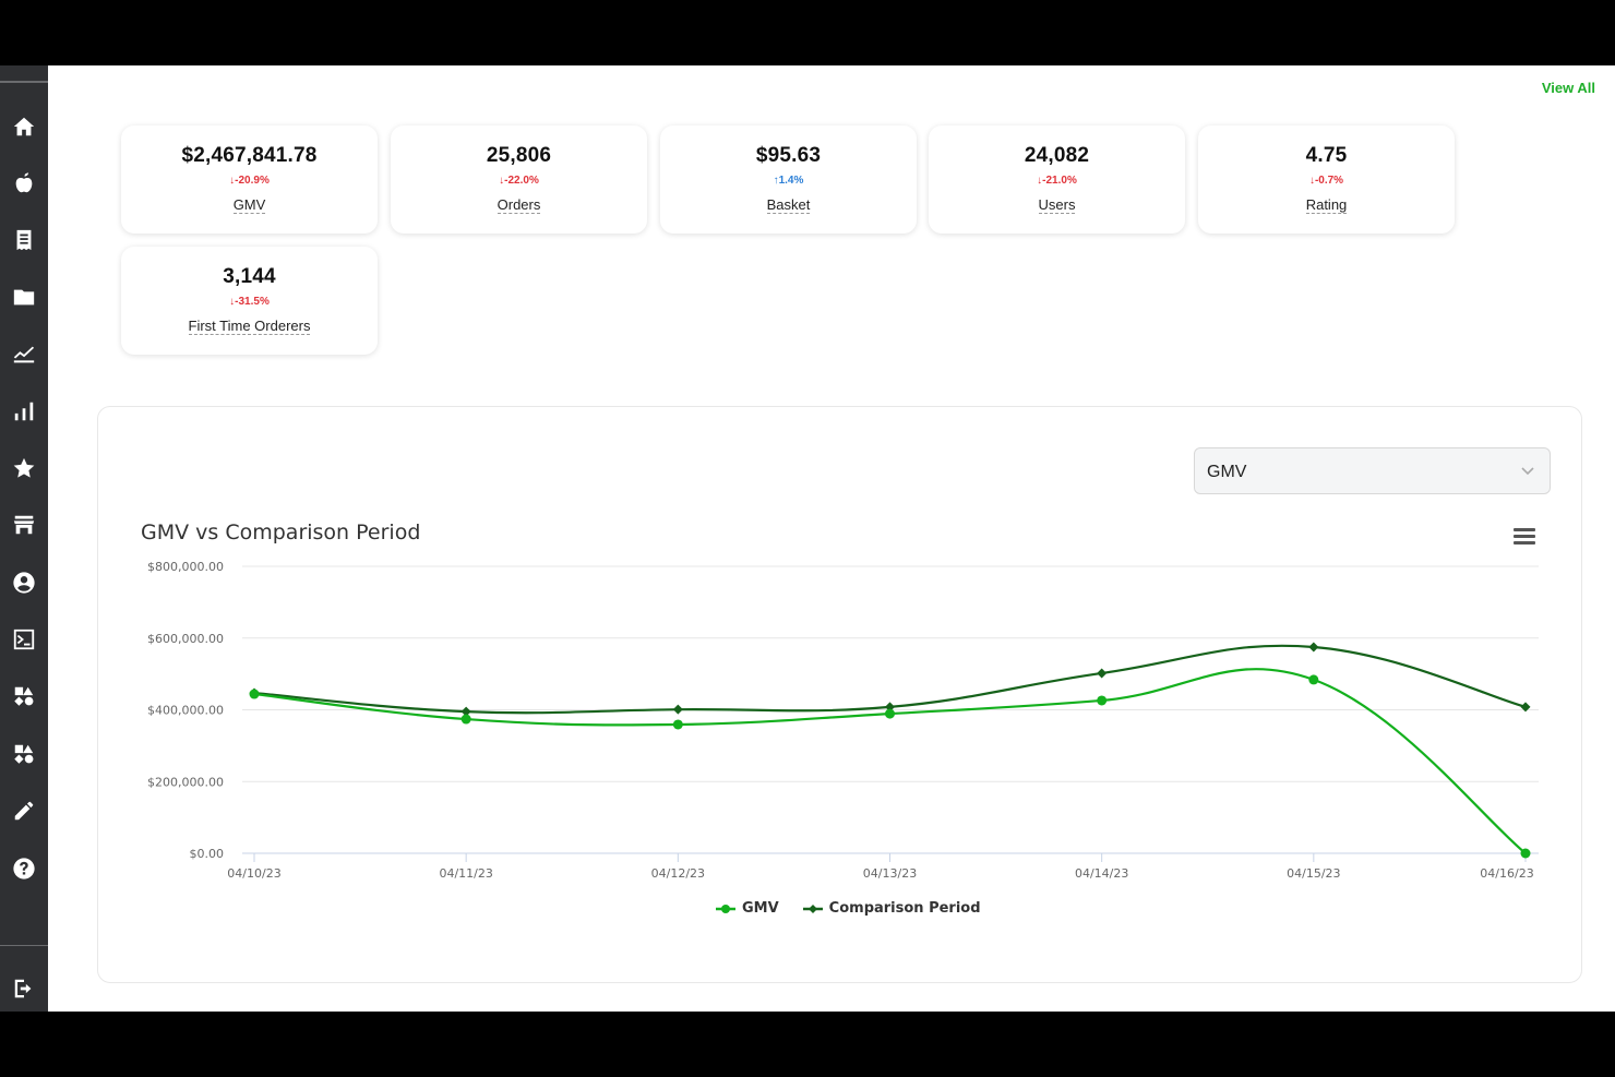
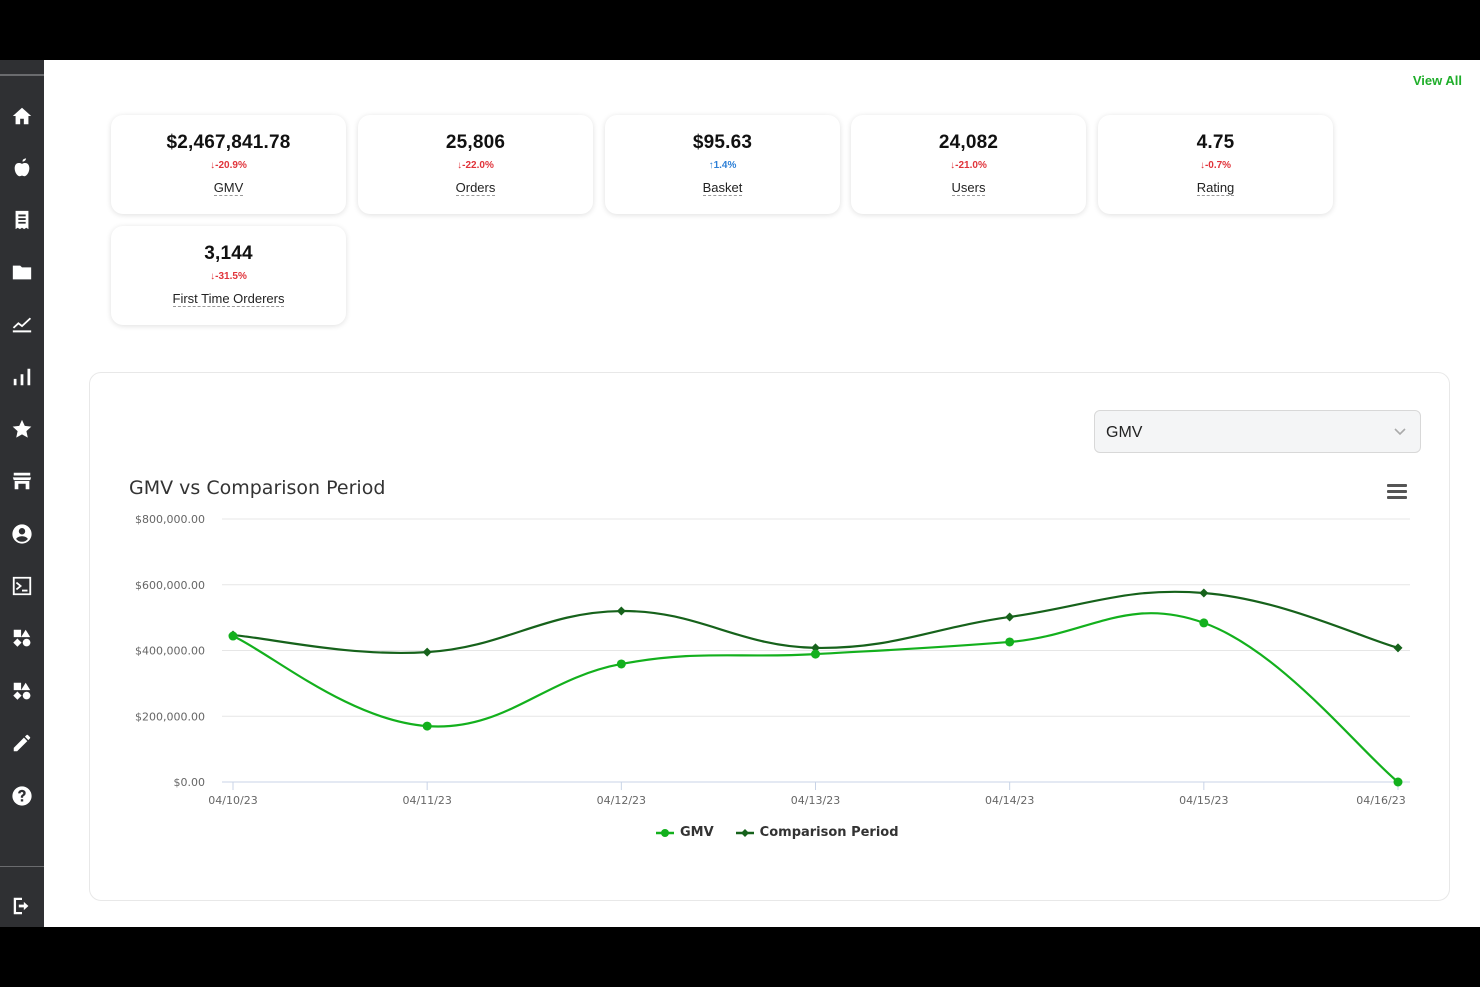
GMV/04/11/23: $370000 -> $170000
Comparison Period/04/12/23: $400000 -> $520000
